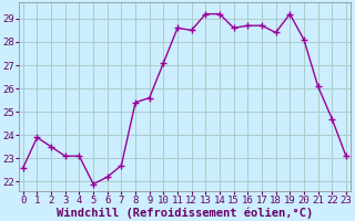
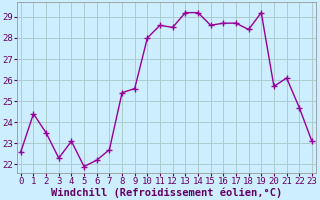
1: 23.9 -> 24.4
3: 23.1 -> 22.3
10: 27.1 -> 28.0
20: 28.1 -> 25.7
